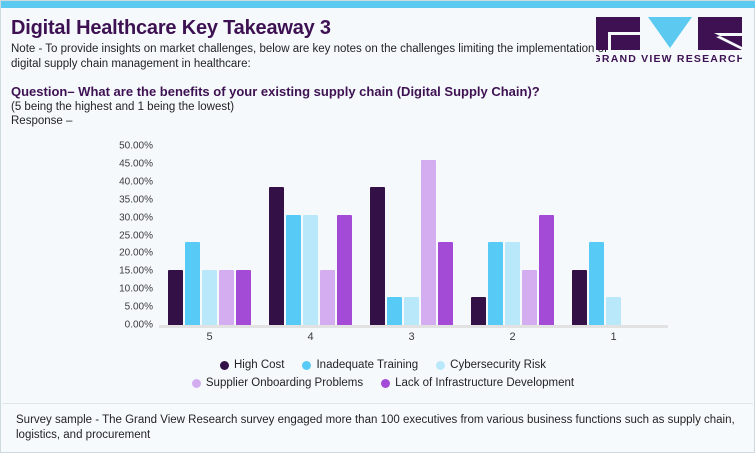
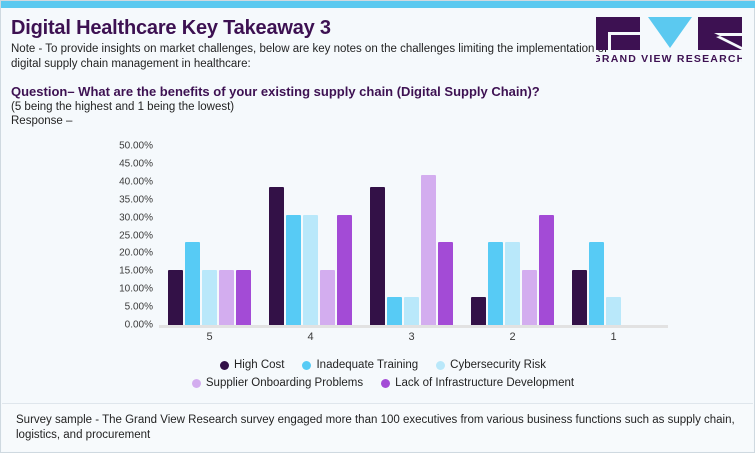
Supplier Onboarding Problems/3: 46% -> 42%
